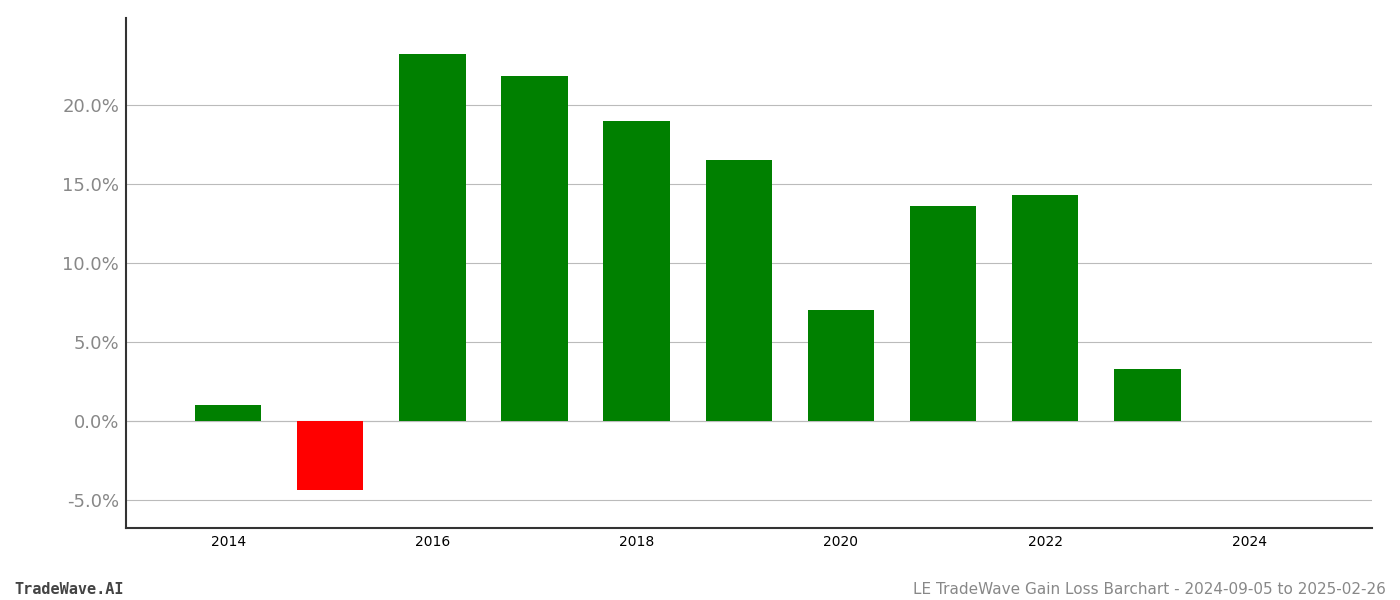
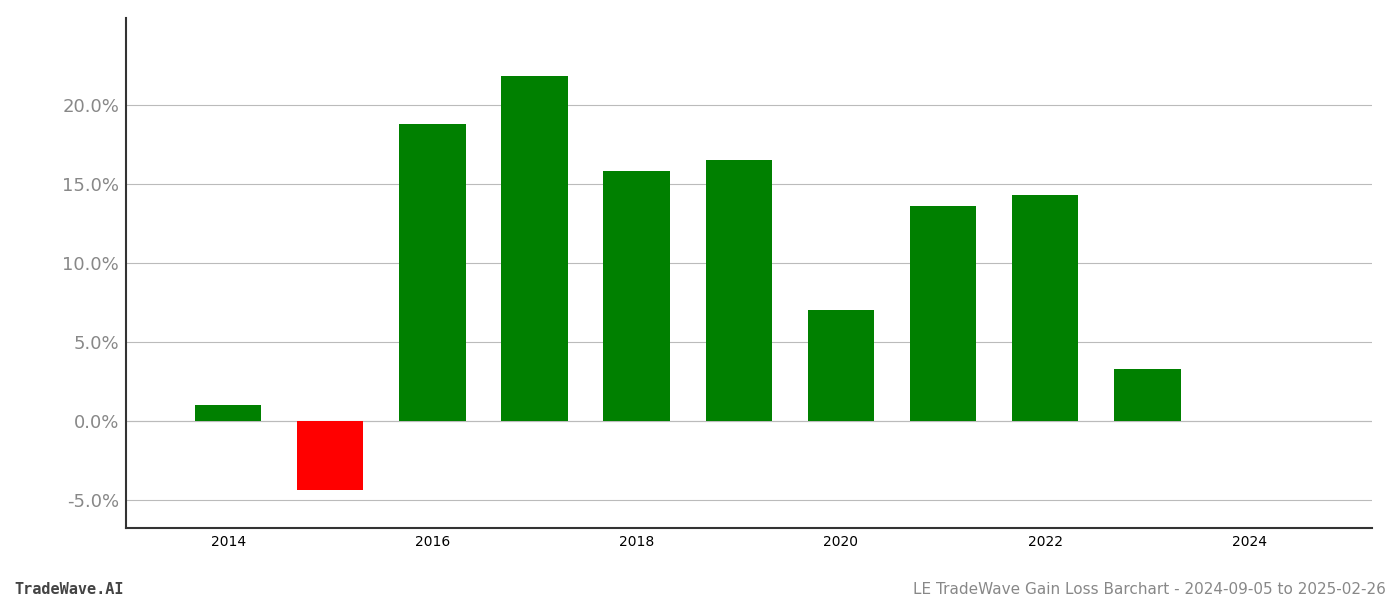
2016: 23.2% -> 18.8%
2018: 19.0% -> 15.8%
